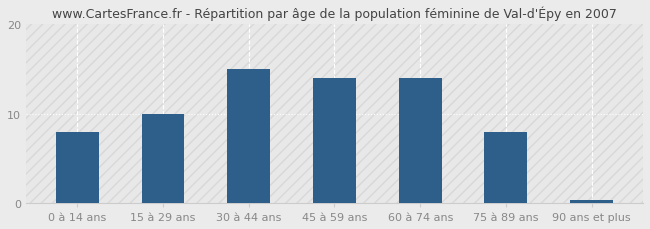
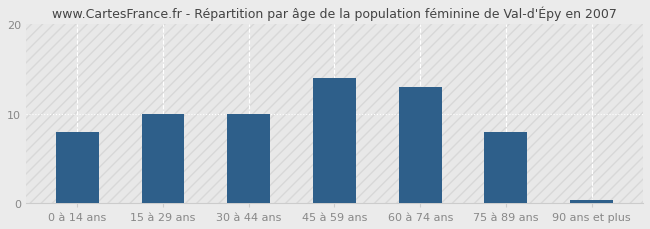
30 à 44 ans: 15.0 -> 10.0
60 à 74 ans: 14.0 -> 13.0
